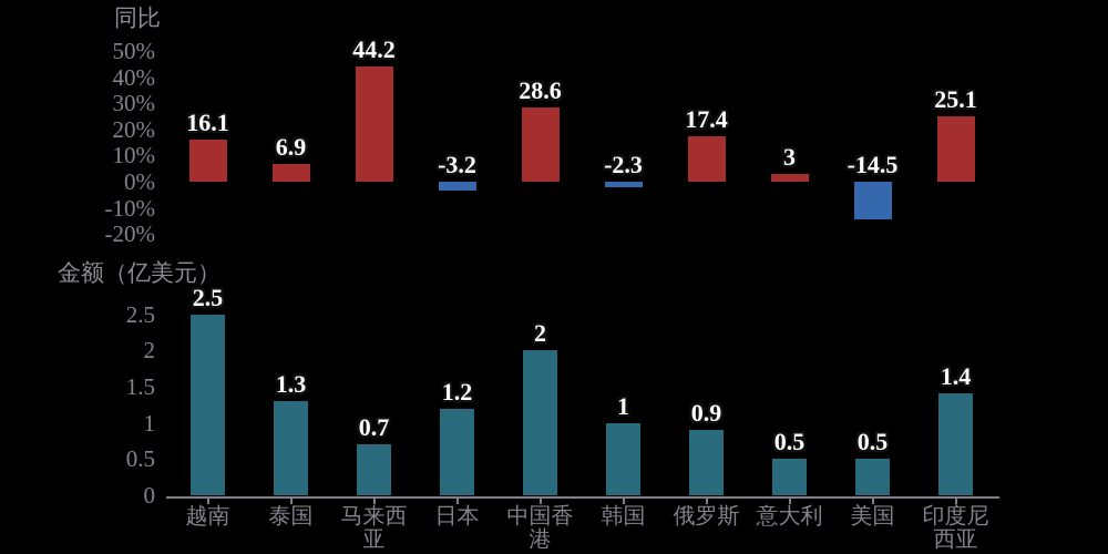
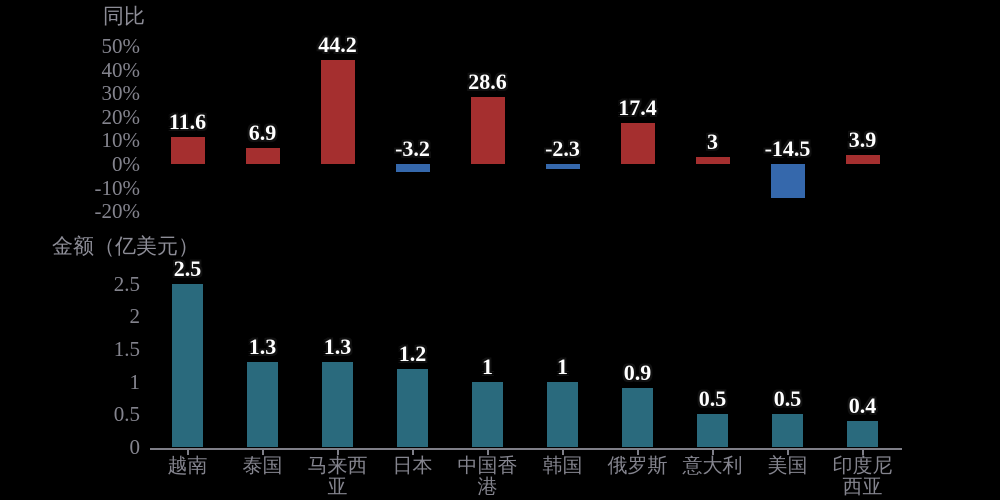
同比/越南: 16.1 -> 11.6
同比/印度尼西亚: 25.1 -> 3.9
金额（亿美元）/马来西亚: 0.7 -> 1.3
金额（亿美元）/中国香港: 2 -> 1
金额（亿美元）/印度尼西亚: 1.4 -> 0.4
